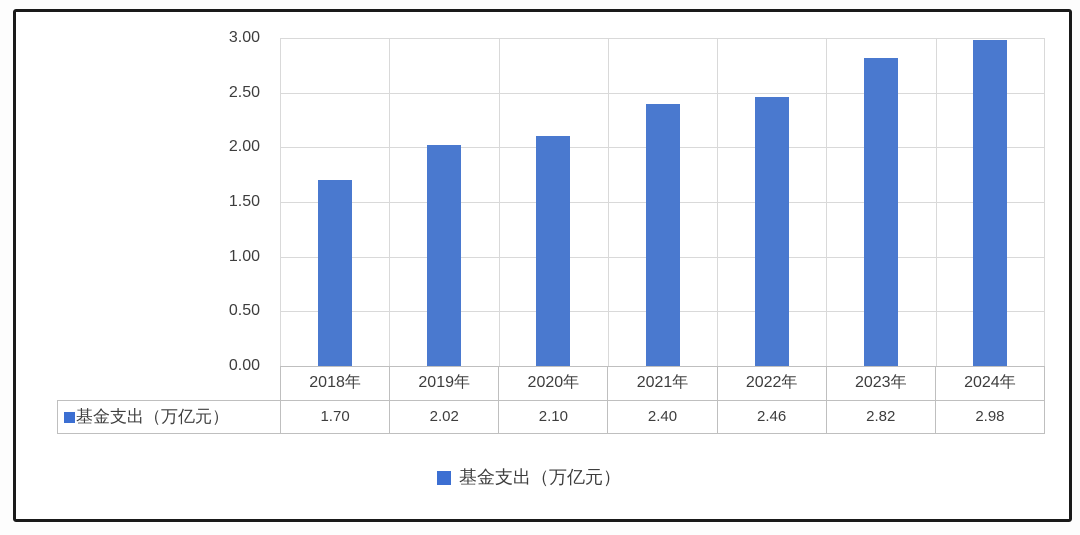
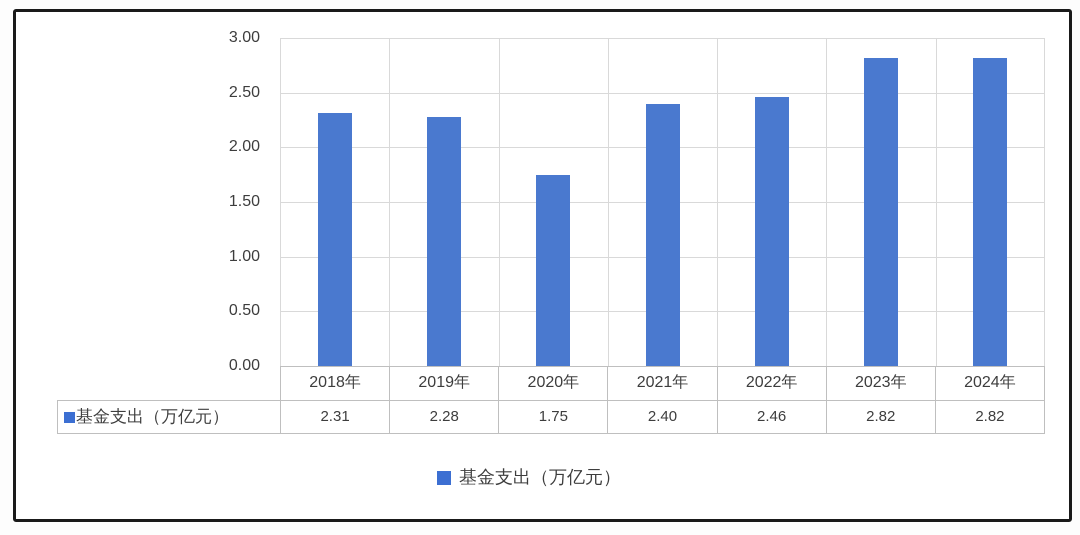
2018年: 1.70 -> 2.31
2019年: 2.02 -> 2.28
2020年: 2.10 -> 1.75
2024年: 2.98 -> 2.82
